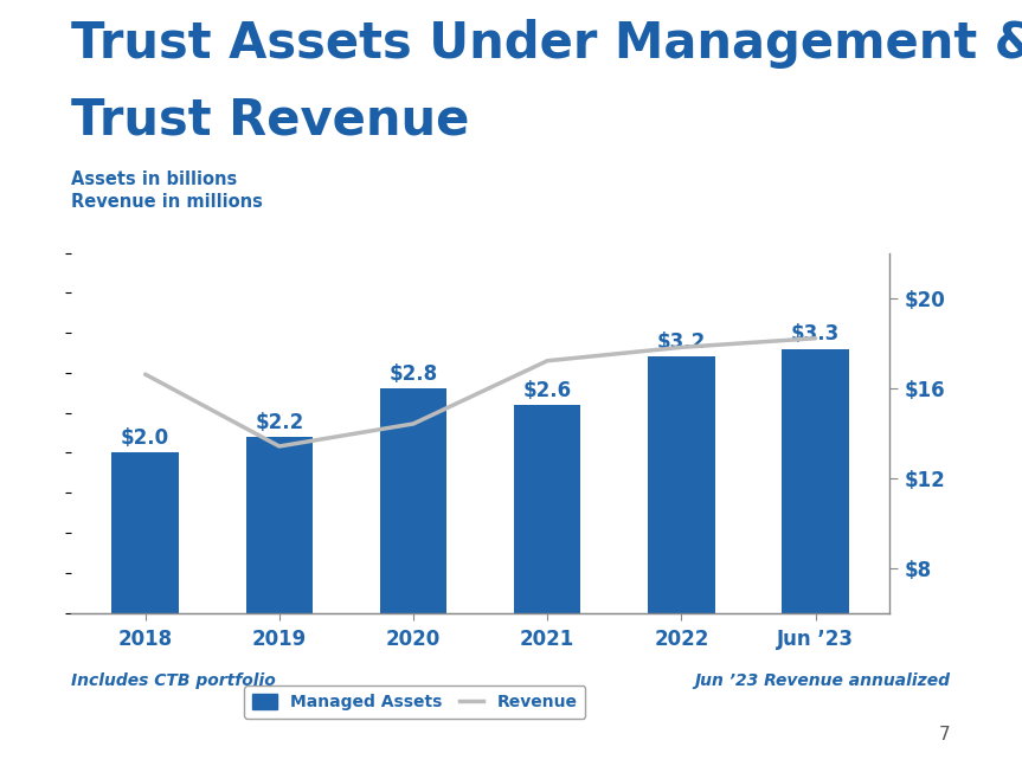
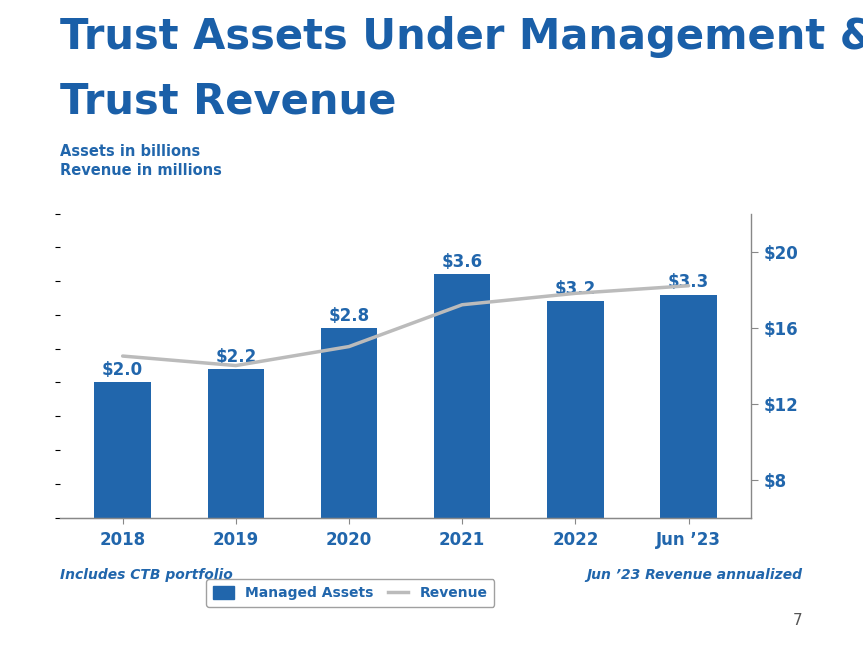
Revenue/2018: $16.6 -> $14.5
Revenue/2019: $13.4 -> $14.0
Revenue/2020: $14.4 -> $15.0
Managed Assets/2021: $2.6 -> $3.6
